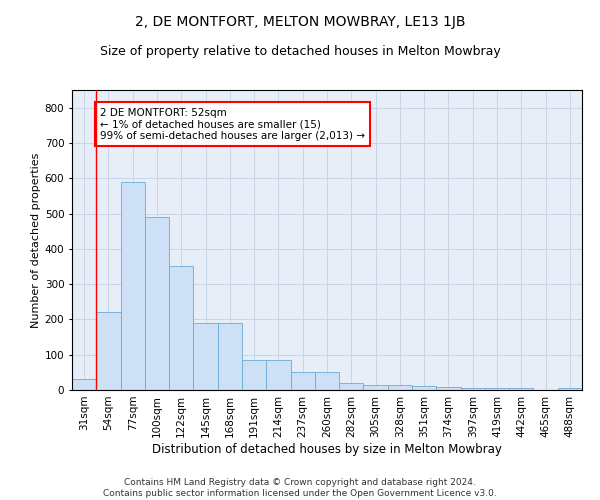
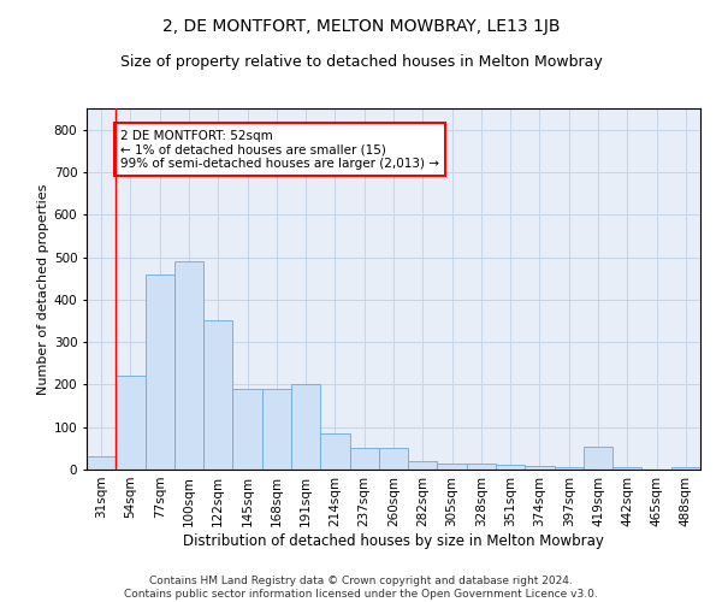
77sqm: 590 -> 460
191sqm: 85 -> 200
419sqm: 5 -> 55
